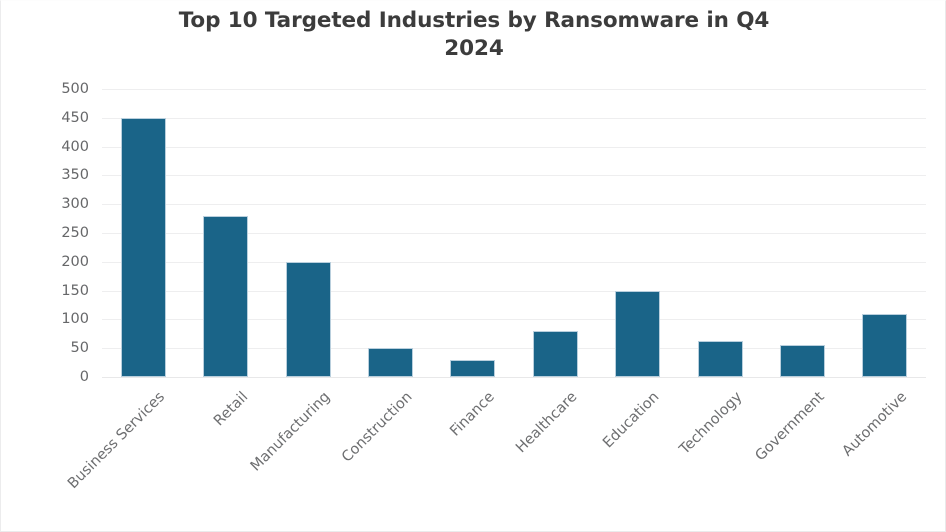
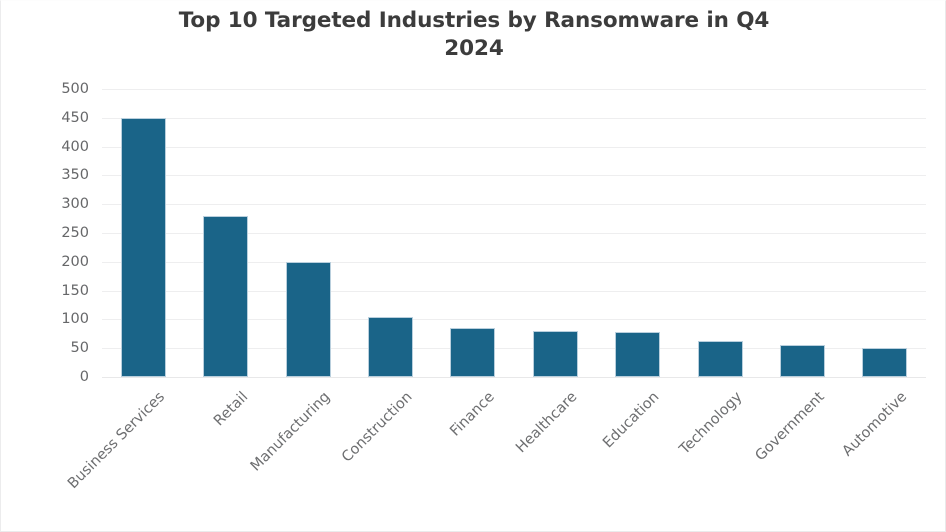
Construction: 50 -> 100
Finance: 30 -> 80
Education: 150 -> 80
Automotive: 110 -> 50
